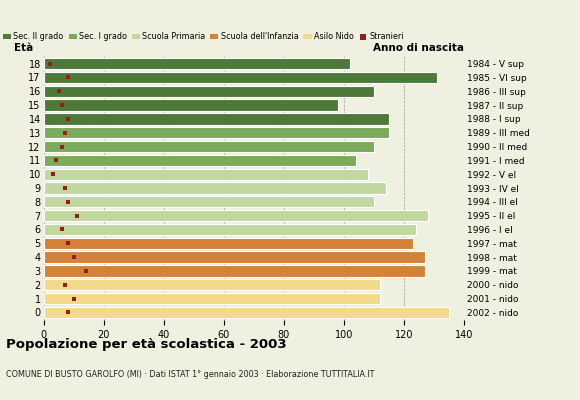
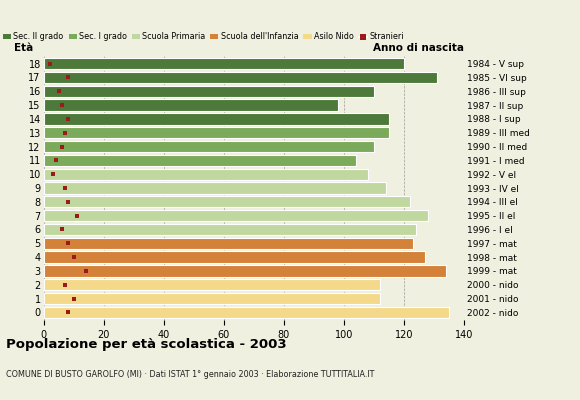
18: 102 -> 120
8: 110 -> 122
3: 127 -> 134
